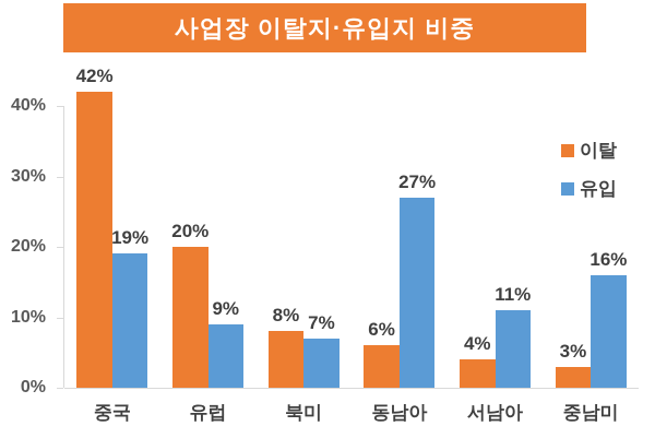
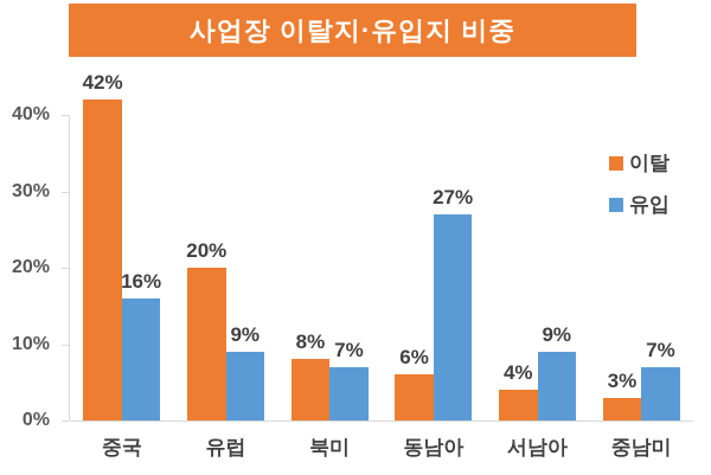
유입/중국: 19% -> 16%
유입/서남아: 11% -> 9%
유입/중남미: 16% -> 7%
